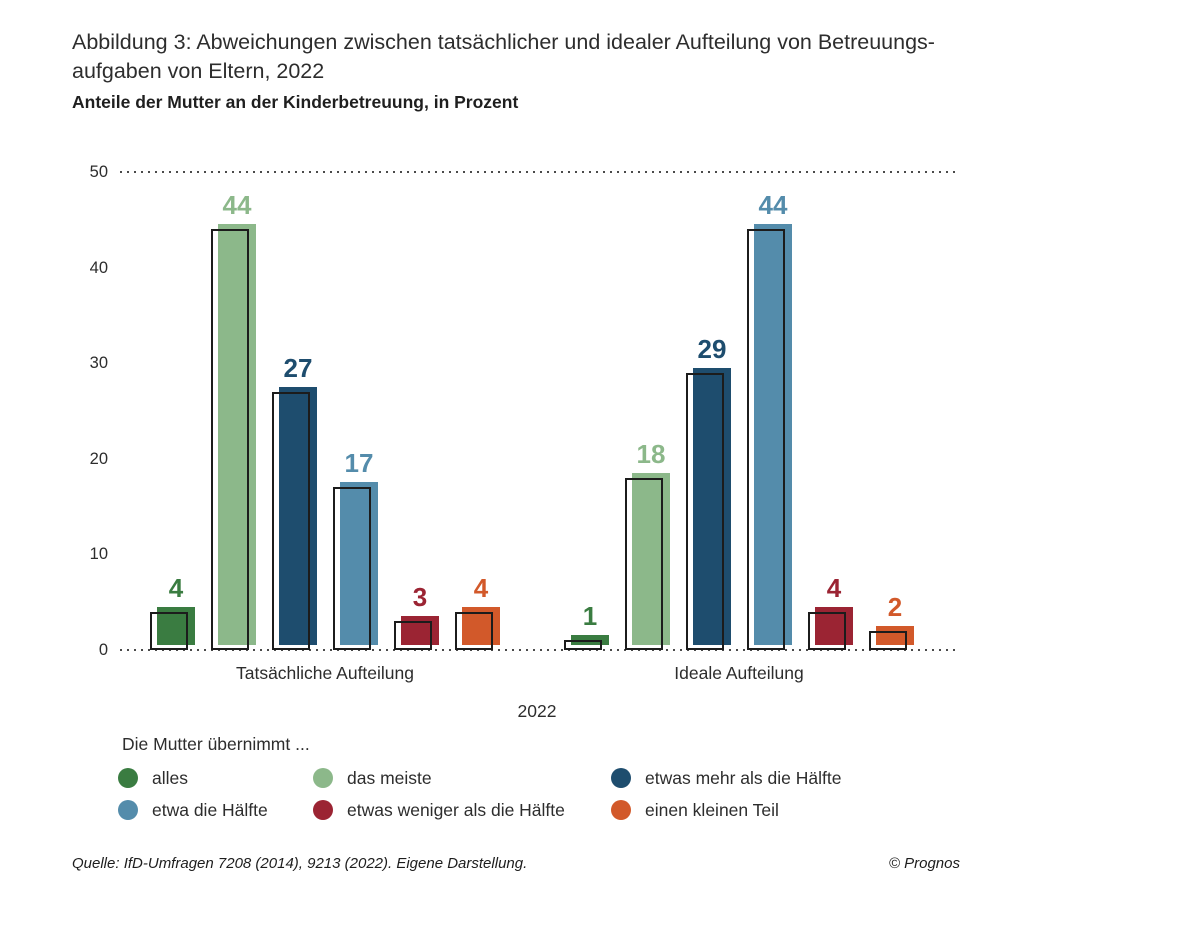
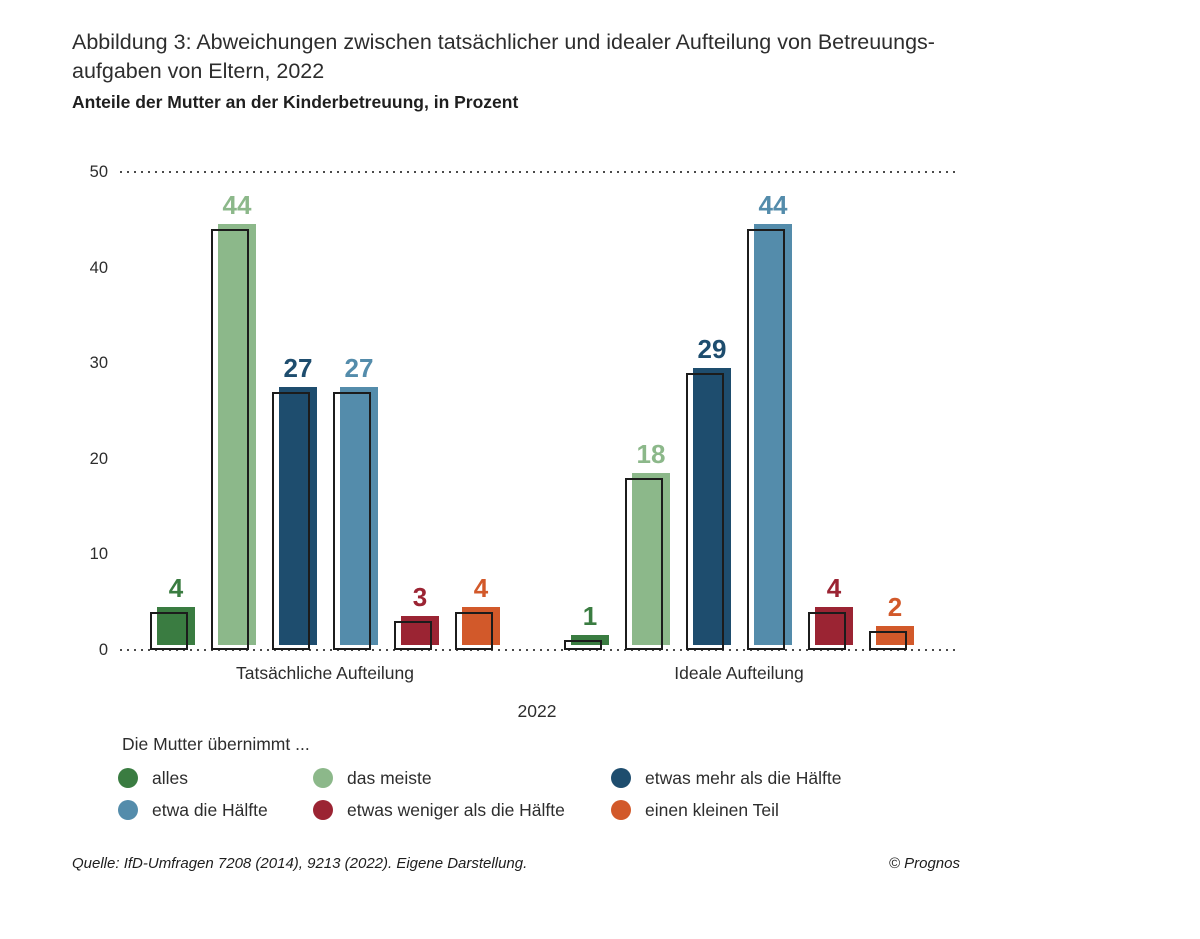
etwa die Hälfte/Tatsächliche Aufteilung: 17 -> 27
